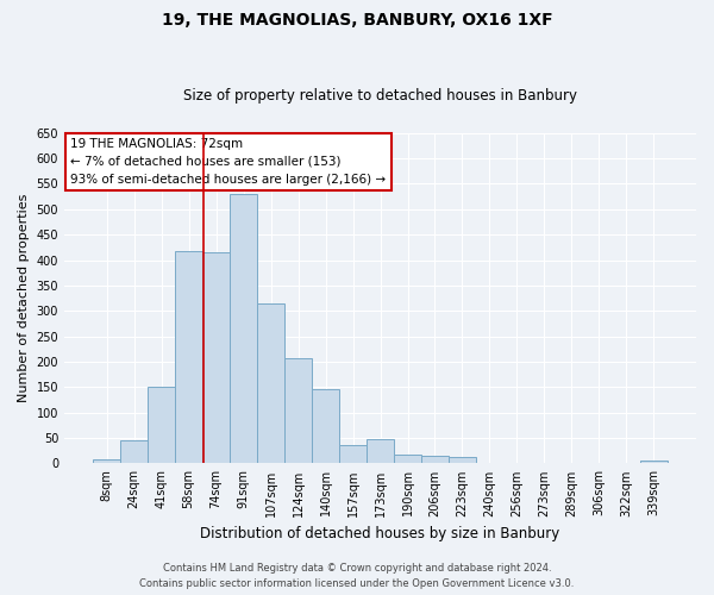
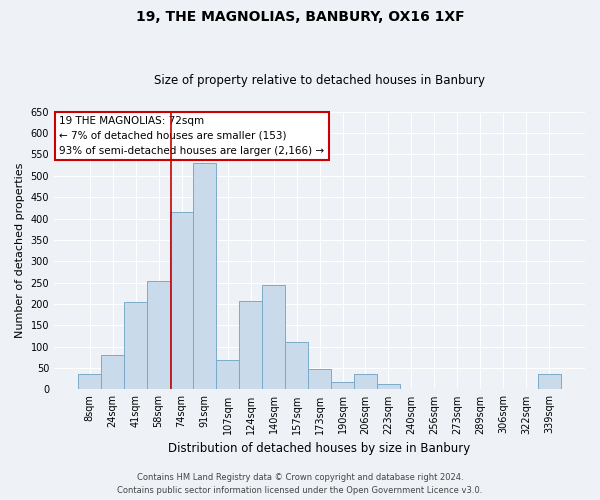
8sqm: 8 -> 35
24sqm: 45 -> 80
41sqm: 150 -> 205
58sqm: 418 -> 255
107sqm: 314 -> 70
140sqm: 145 -> 245
157sqm: 35 -> 110
206sqm: 14 -> 35
339sqm: 5 -> 35
